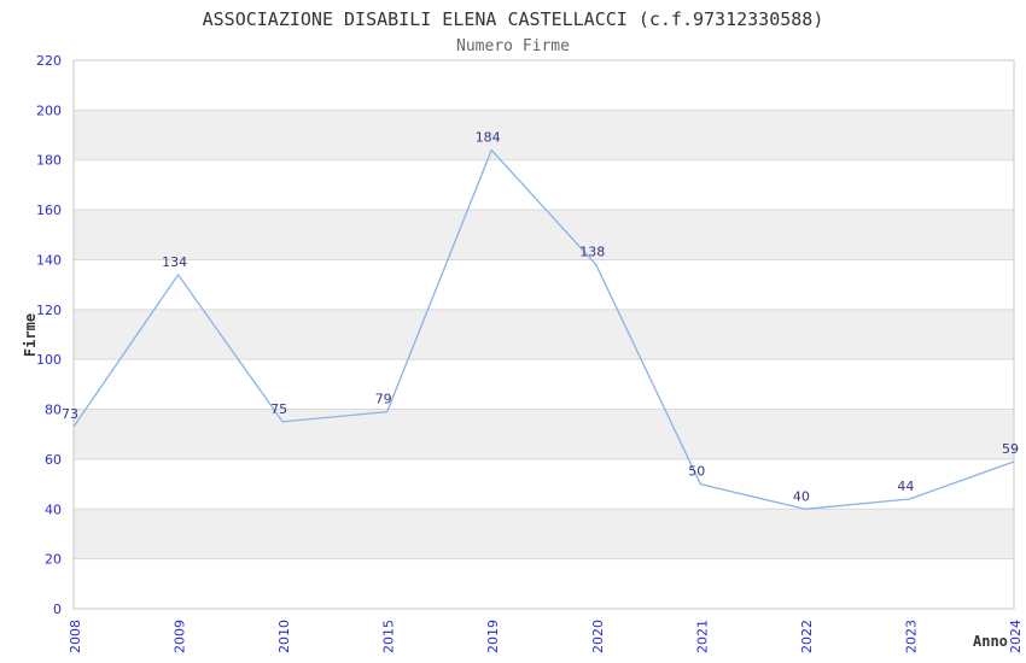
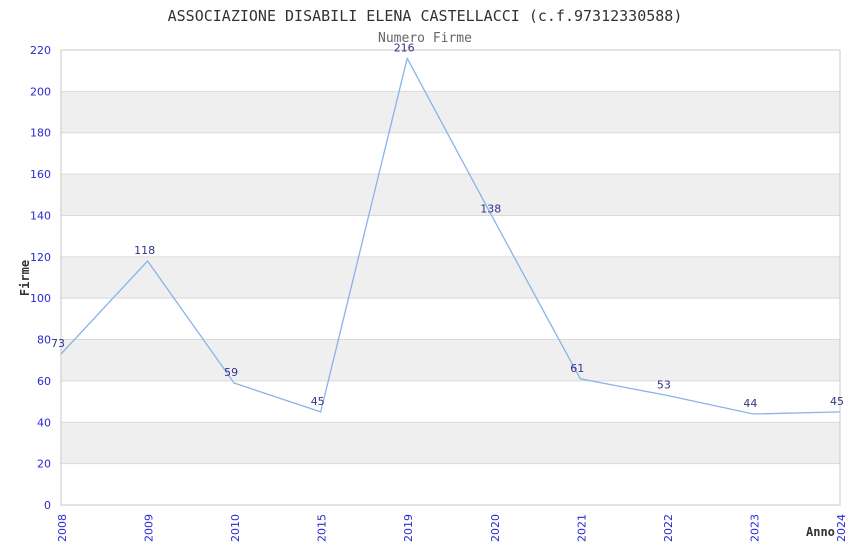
2009: 134 -> 118
2010: 75 -> 59
2015: 79 -> 45
2019: 184 -> 216
2021: 50 -> 61
2022: 40 -> 53
2024: 59 -> 45
